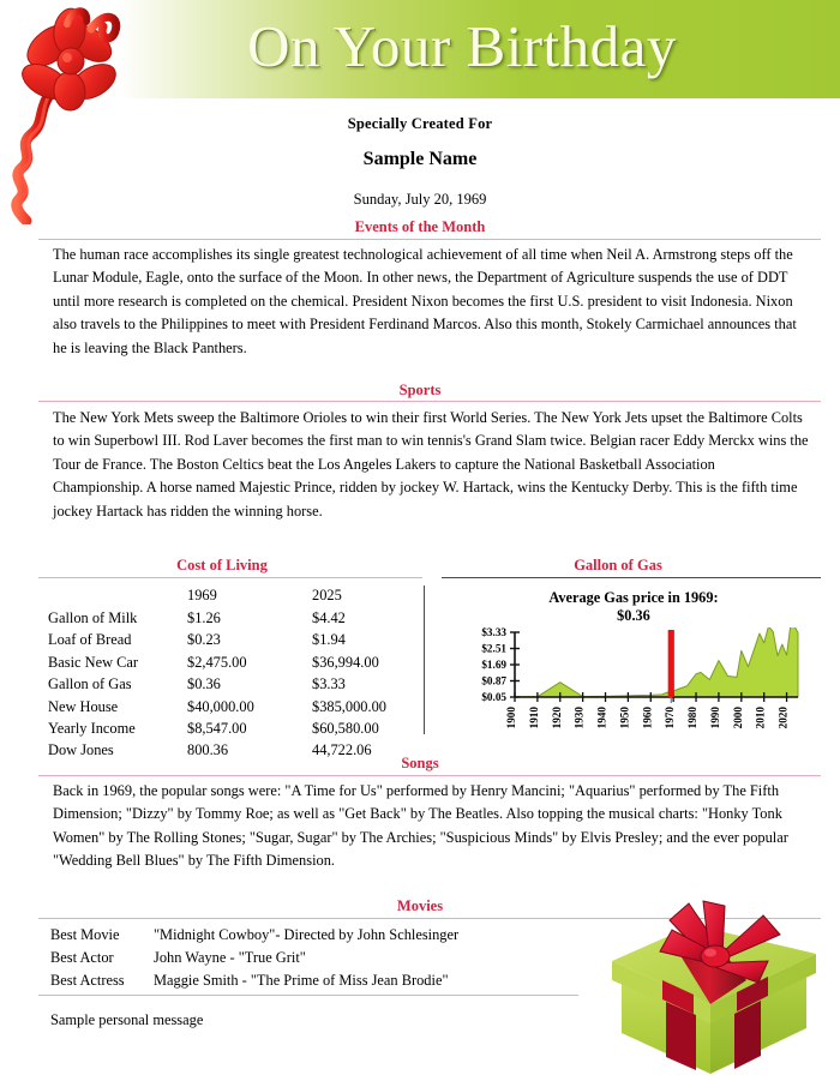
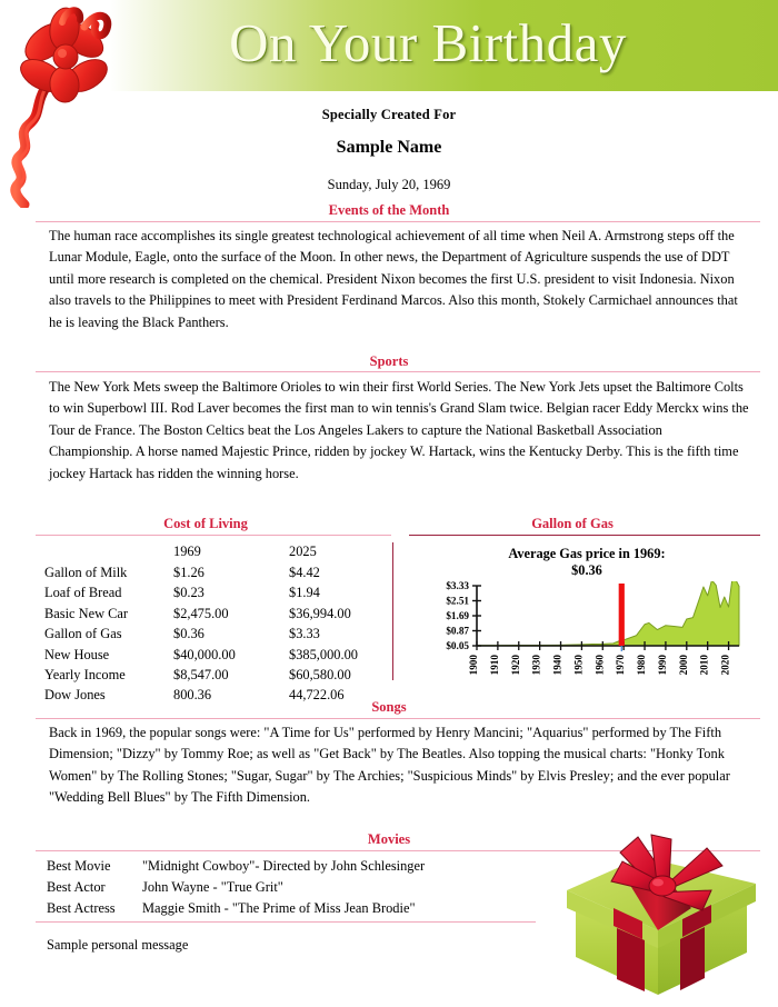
1920: $0.8 -> $0.1
1990: $1.9 -> $1.2
2000: $2.4 -> $1.5
